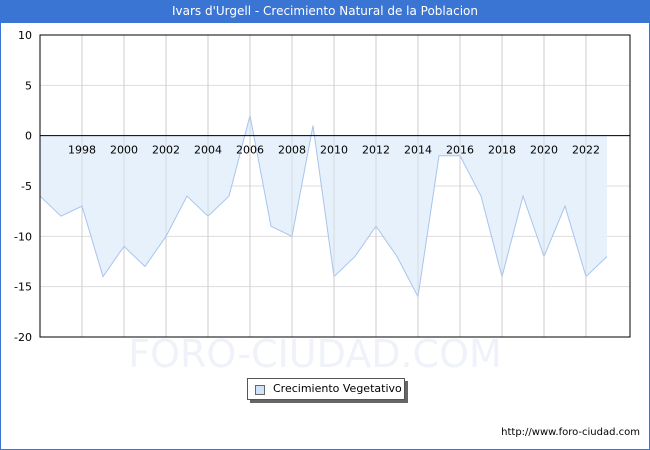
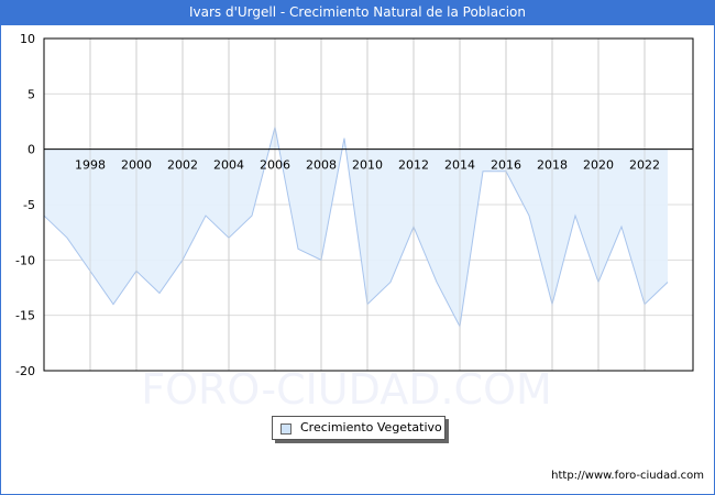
1998: -7 -> -11
2012: -9 -> -7
